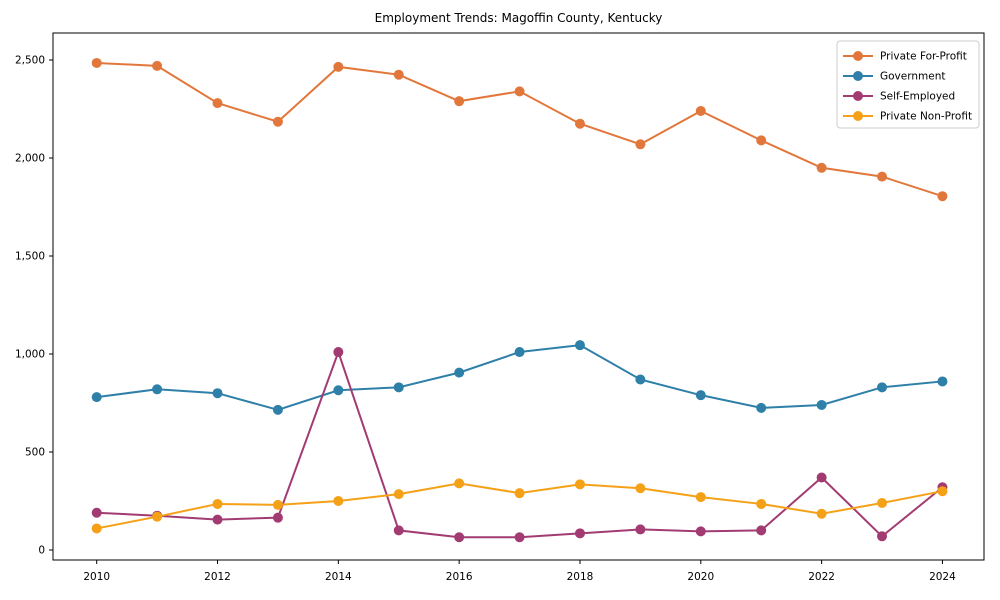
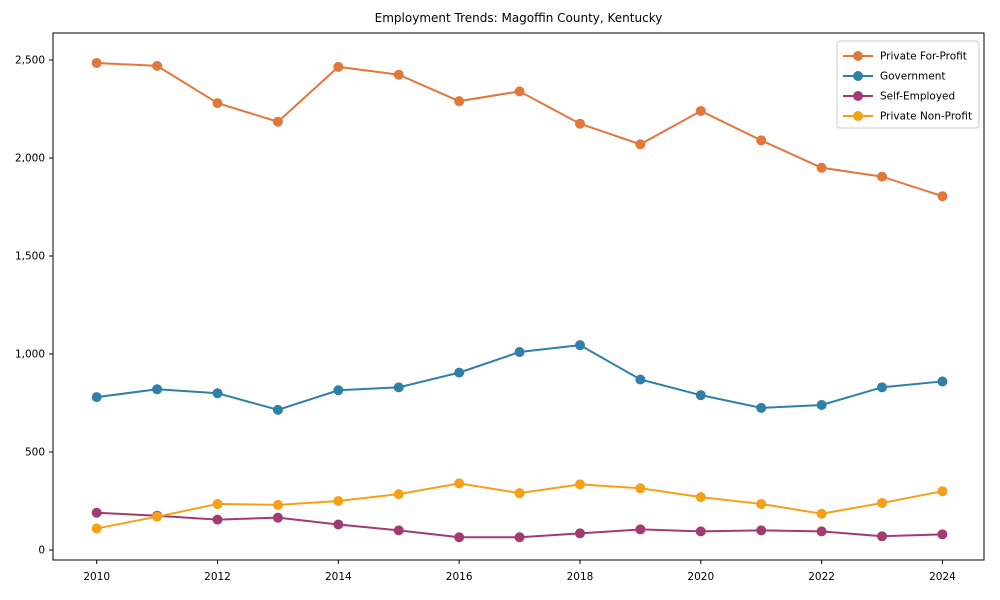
Self-Employed/2014: 1010 -> 130
Self-Employed/2022: 370 -> 100
Self-Employed/2024: 320 -> 80
